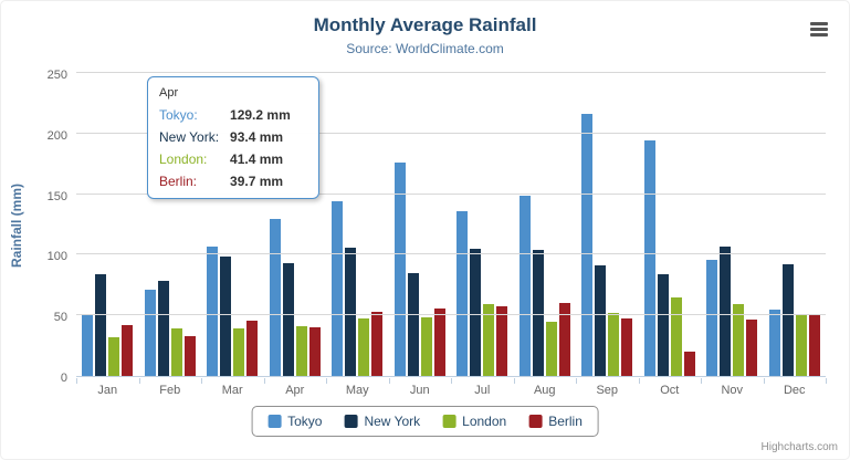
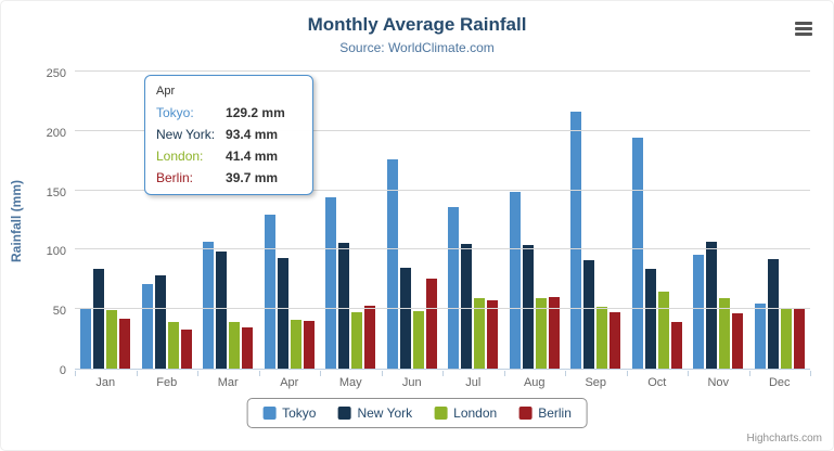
London/Jan: 32 -> 49
Berlin/Mar: 46 -> 34
Berlin/Jun: 56 -> 76
London/Aug: 45 -> 60
Berlin/Oct: 20 -> 39
